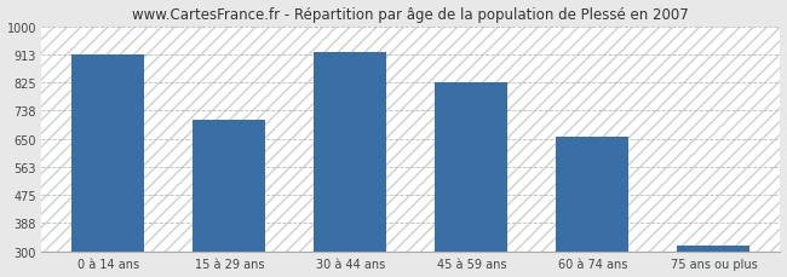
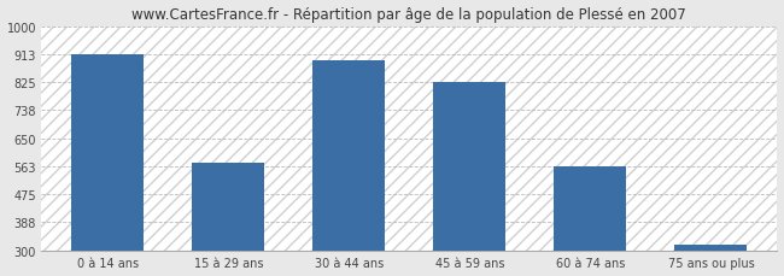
15 à 29 ans: 710 -> 575
30 à 44 ans: 920 -> 893
60 à 74 ans: 655 -> 562
